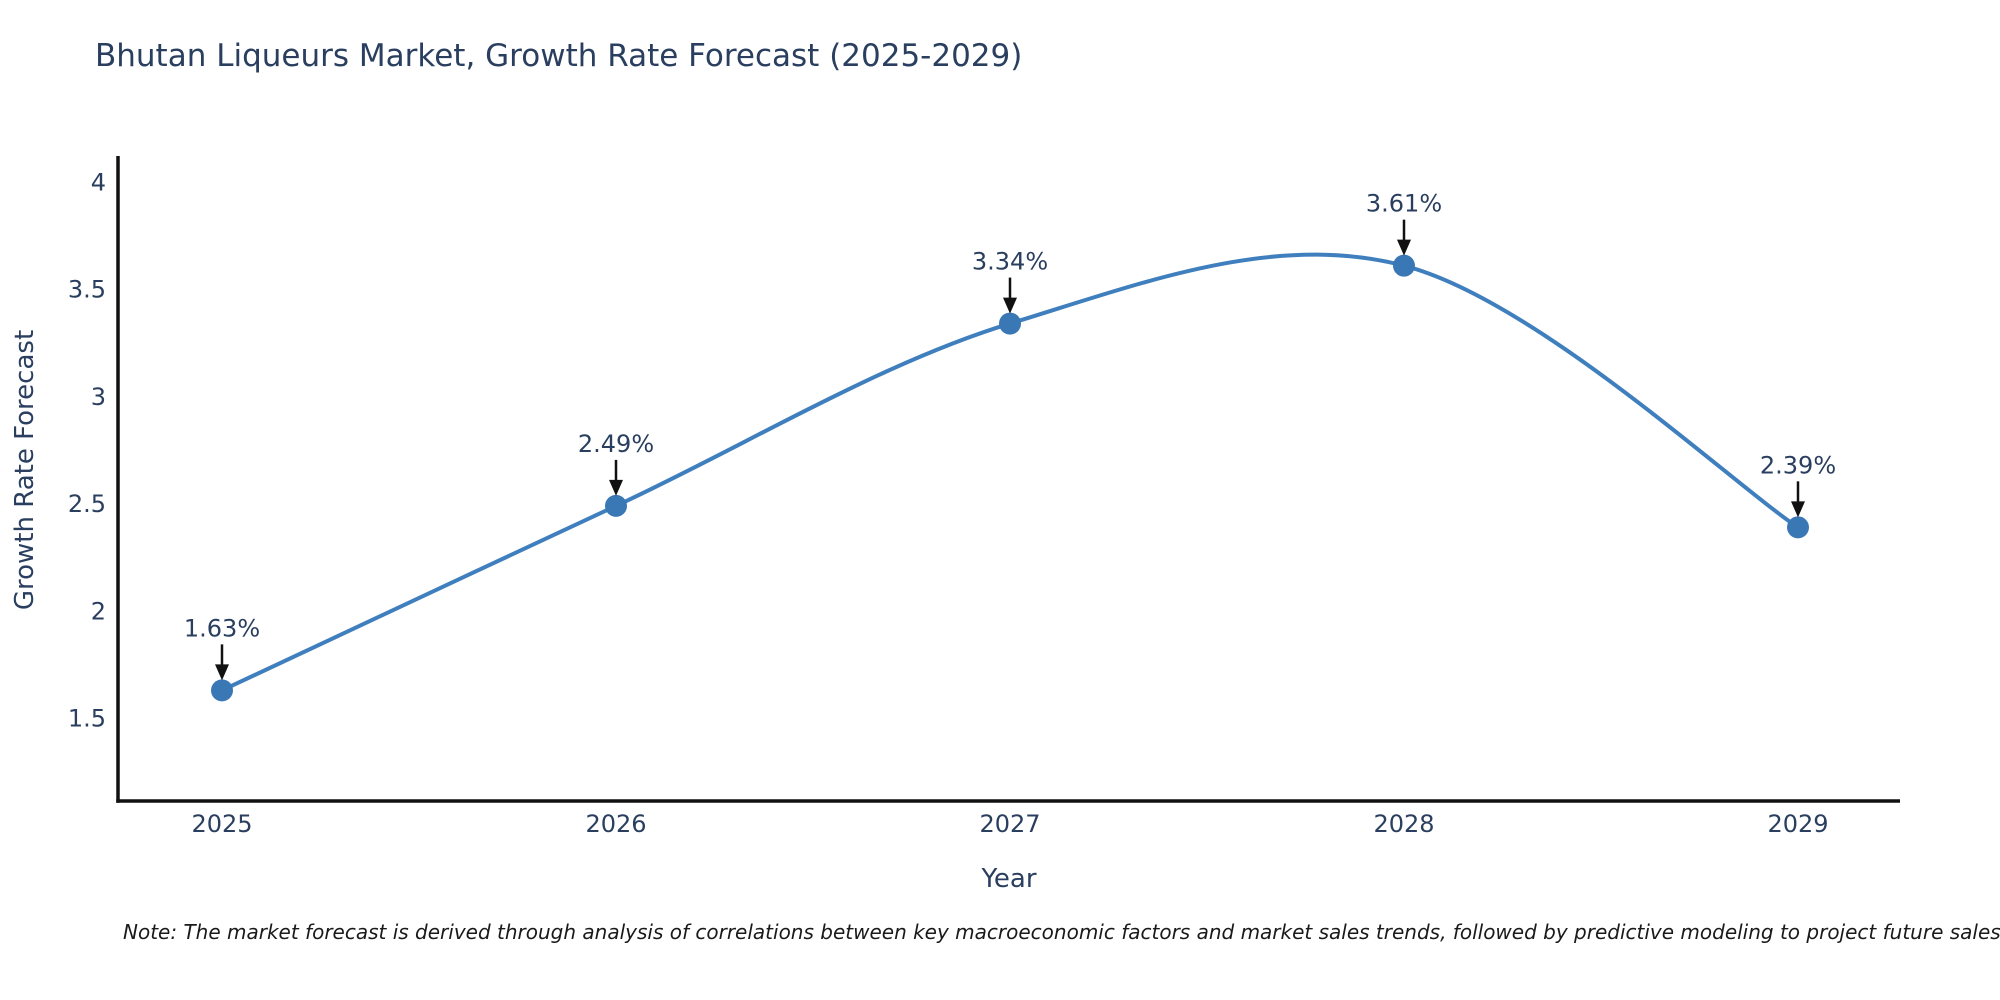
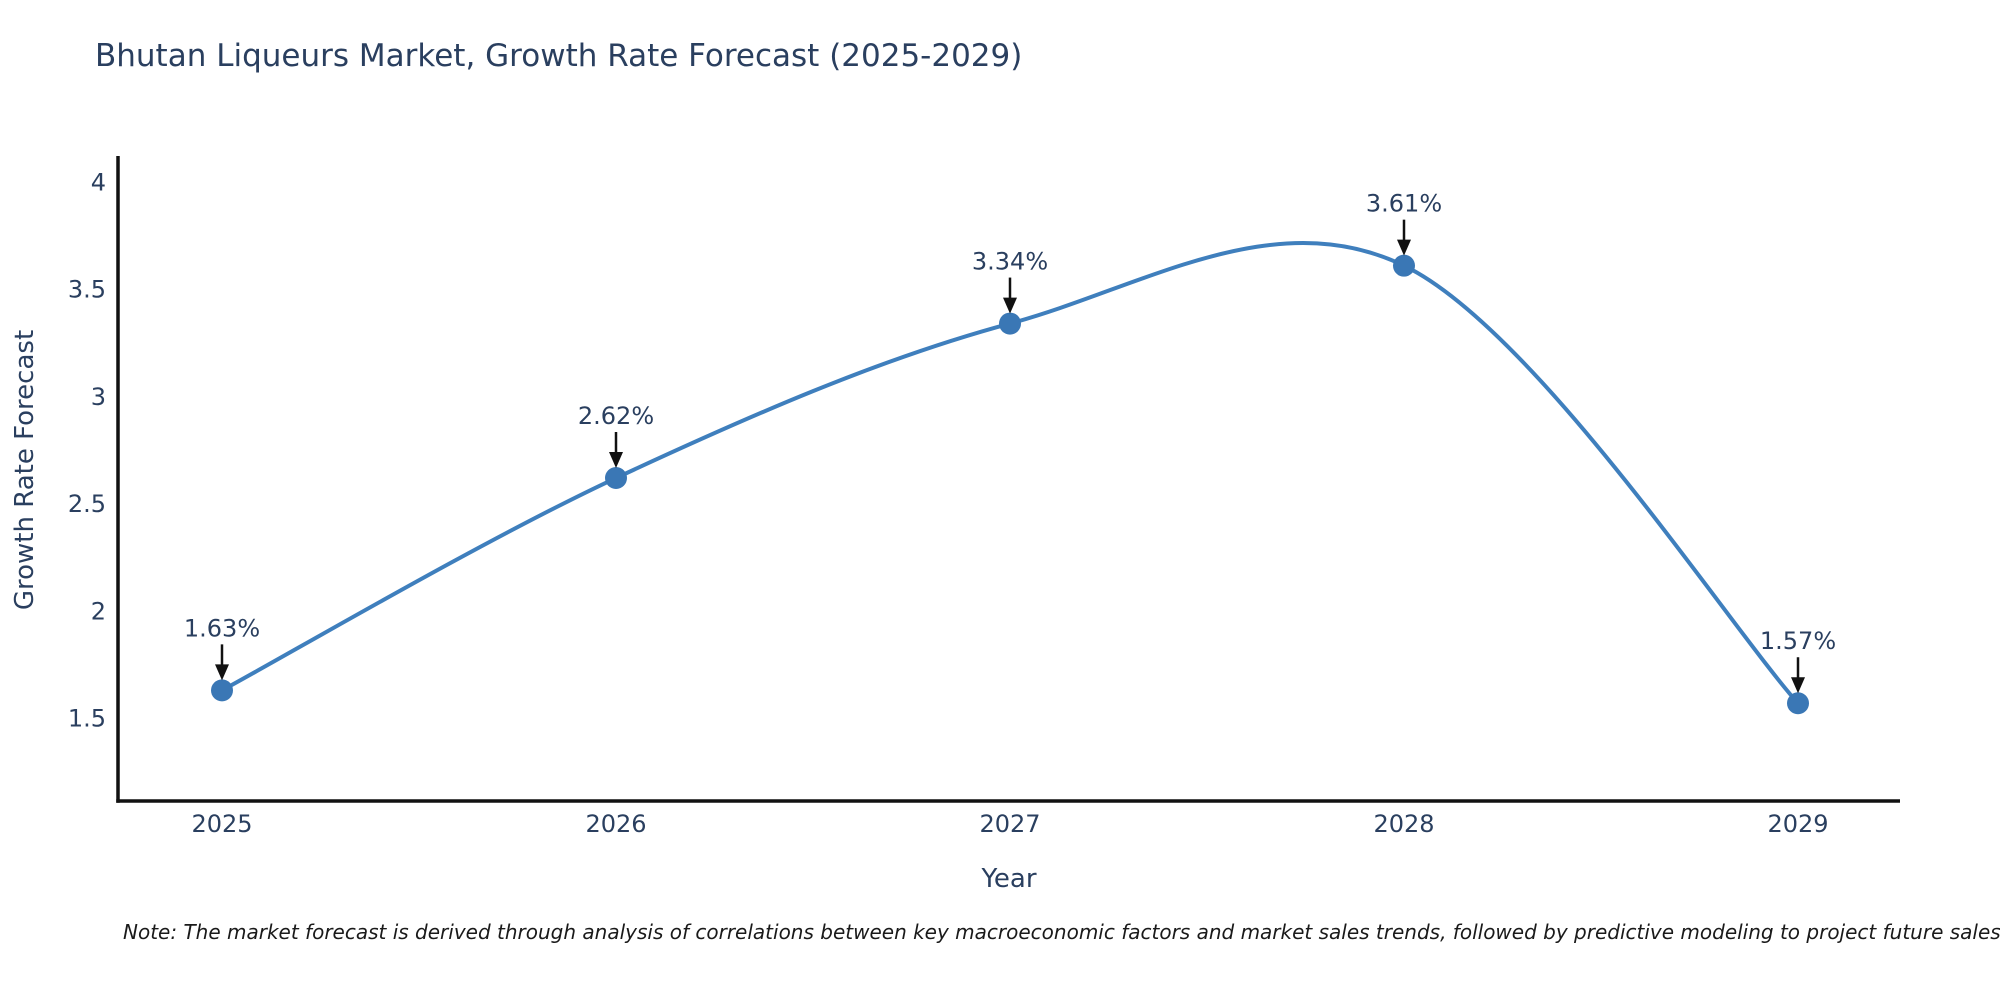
2026: 2.49% -> 2.62%
2029: 2.39% -> 1.57%
